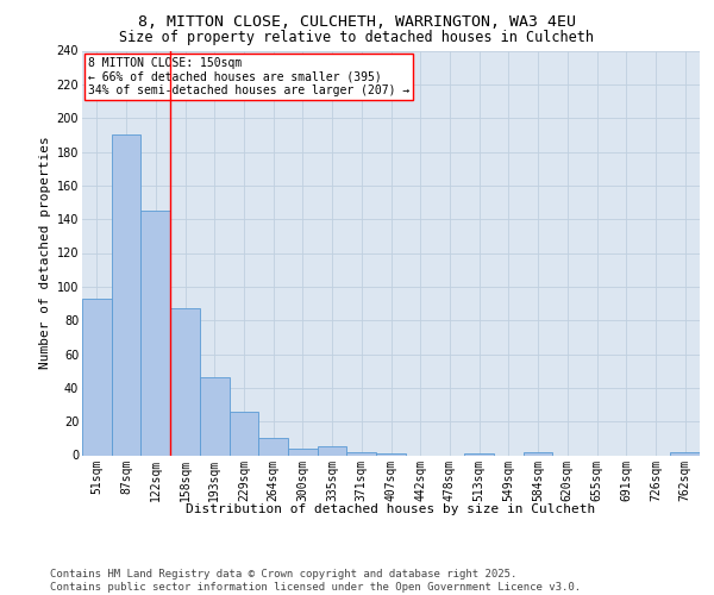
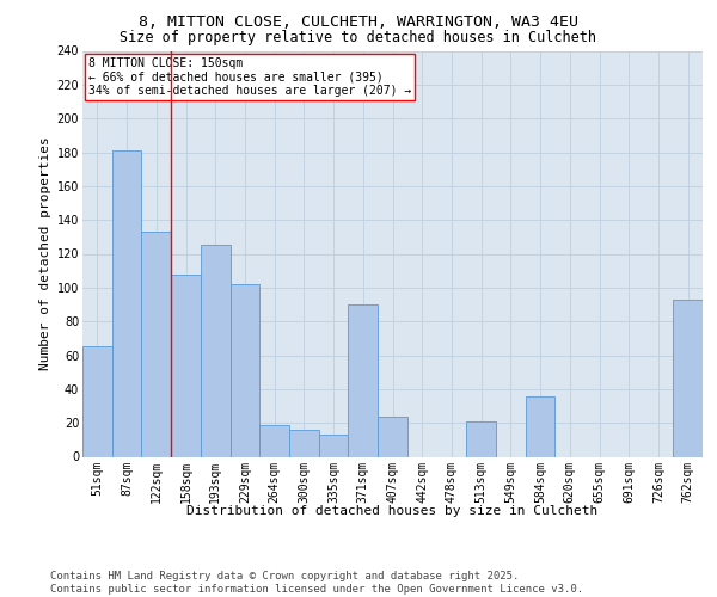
51sqm: 93 -> 65
87sqm: 190 -> 181
122sqm: 145 -> 133
158sqm: 87 -> 108
193sqm: 46 -> 125
229sqm: 26 -> 102
264sqm: 10 -> 19
300sqm: 4 -> 16
335sqm: 5 -> 13
371sqm: 2 -> 90
407sqm: 1 -> 24
513sqm: 1 -> 21
584sqm: 2 -> 36
762sqm: 2 -> 93
